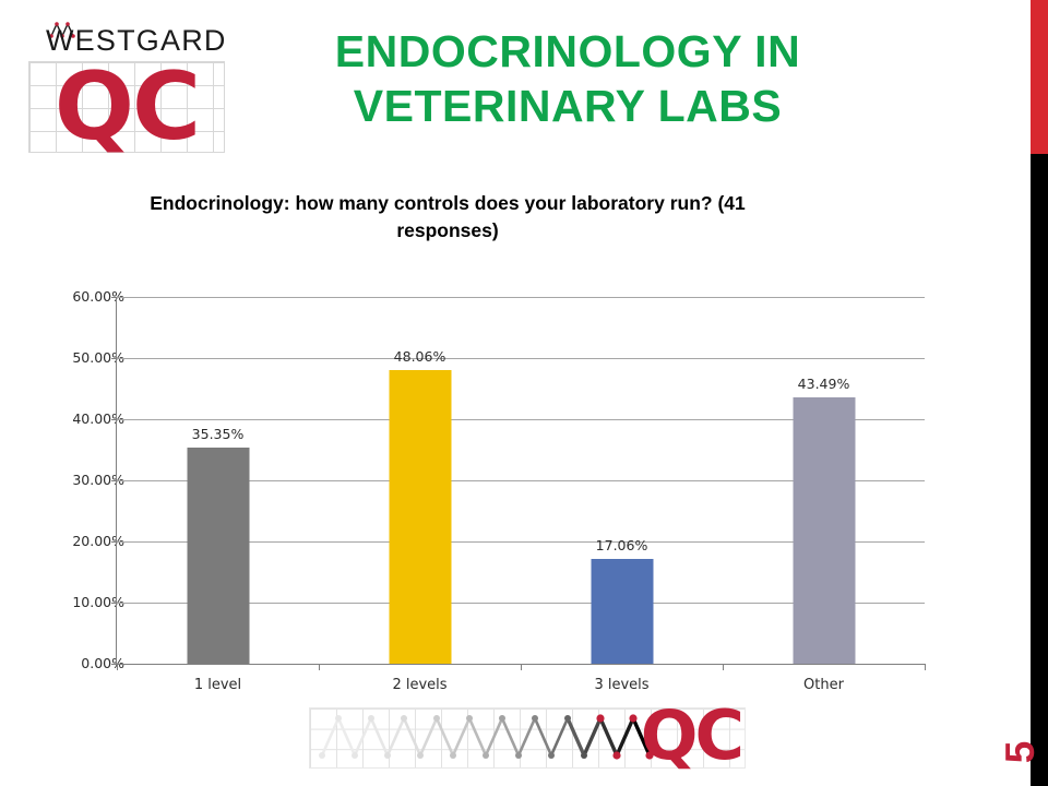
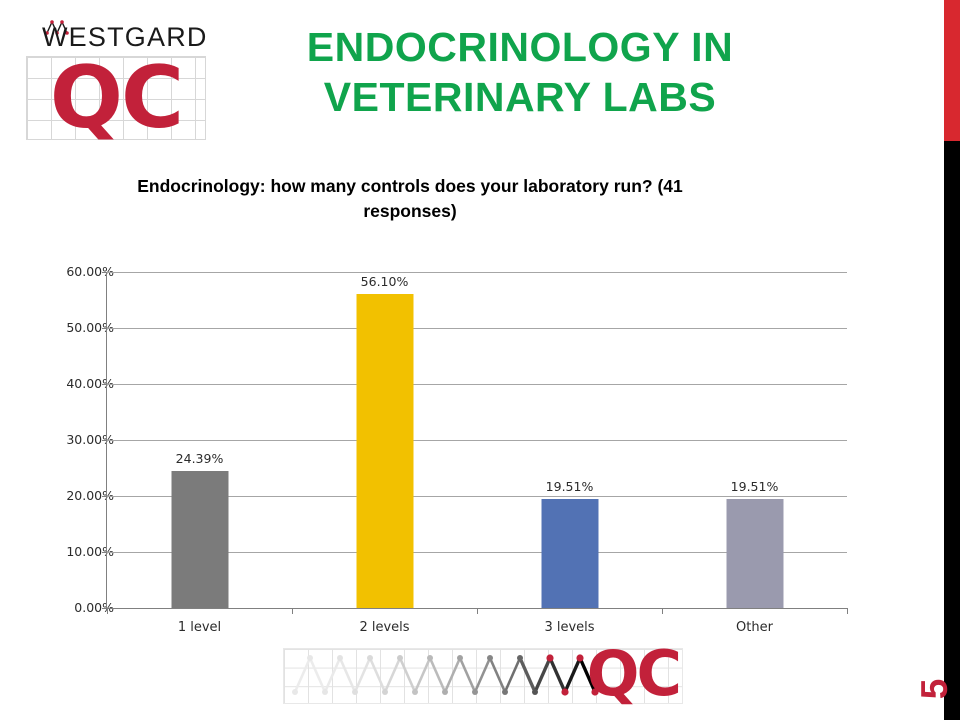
1 level: 35.35% -> 24.39%
2 levels: 48.06% -> 56.10%
3 levels: 17.06% -> 19.51%
Other: 43.49% -> 19.51%
